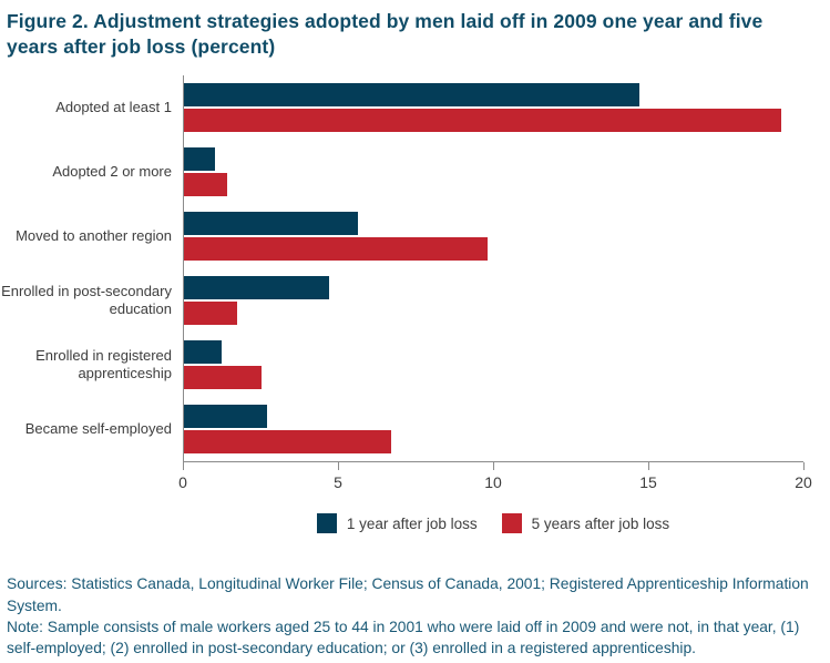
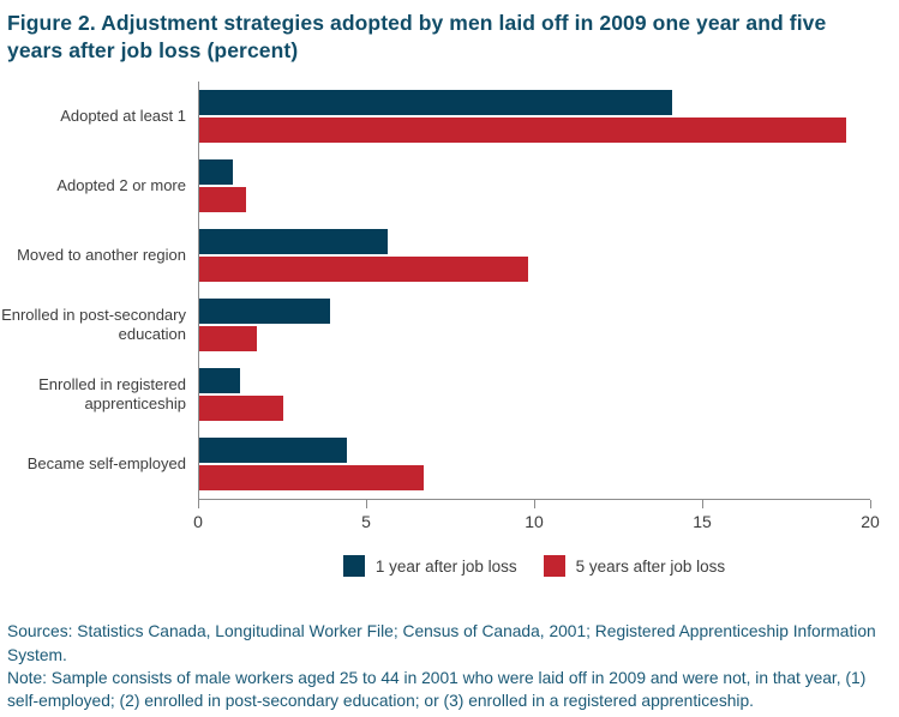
1 year after job loss/Adopted at least 1: 14.7 -> 14.1
1 year after job loss/Enrolled in post-secondary education: 4.7 -> 3.9
1 year after job loss/Became self-employed: 2.7 -> 4.4
